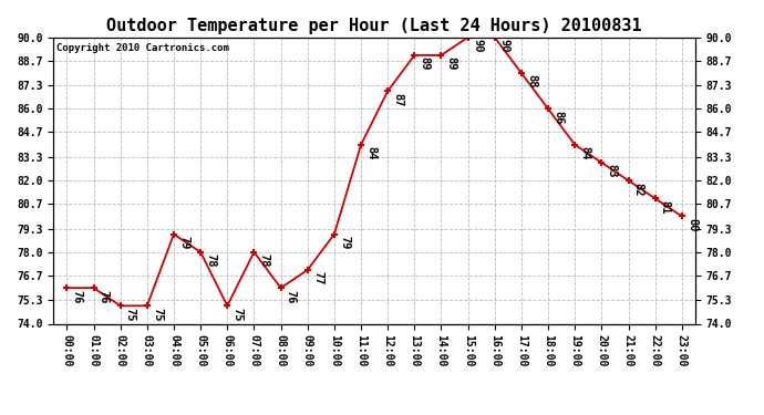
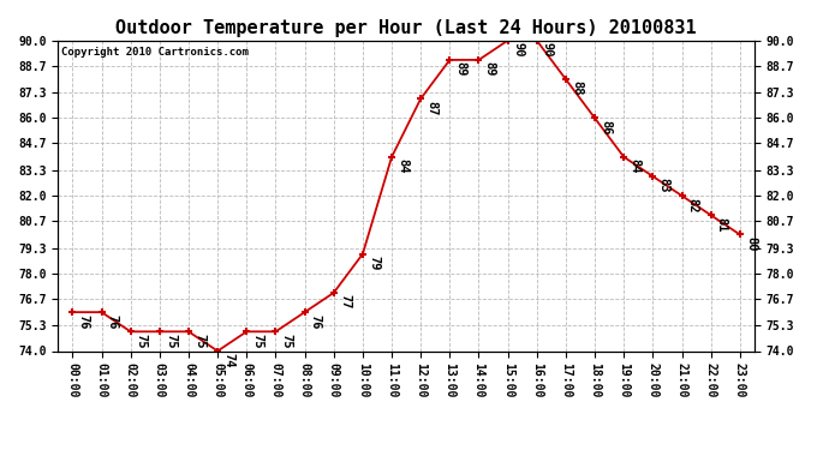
04:00: 79 -> 75
05:00: 78 -> 74
07:00: 78 -> 75
